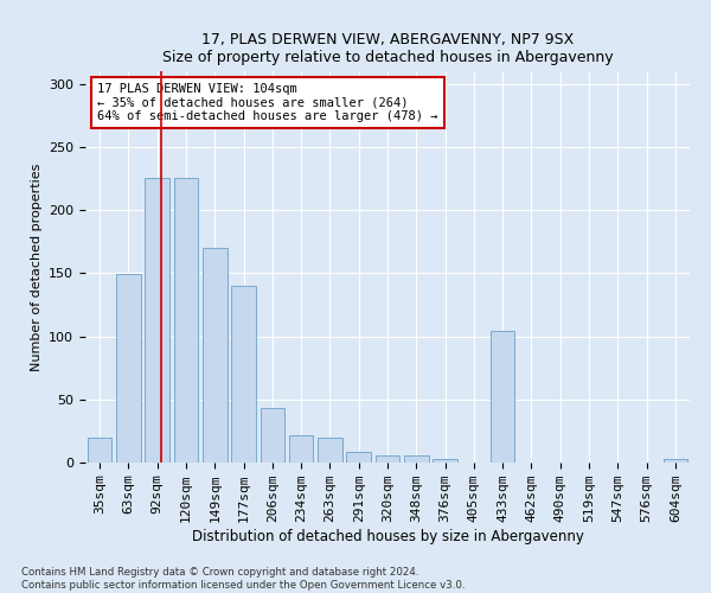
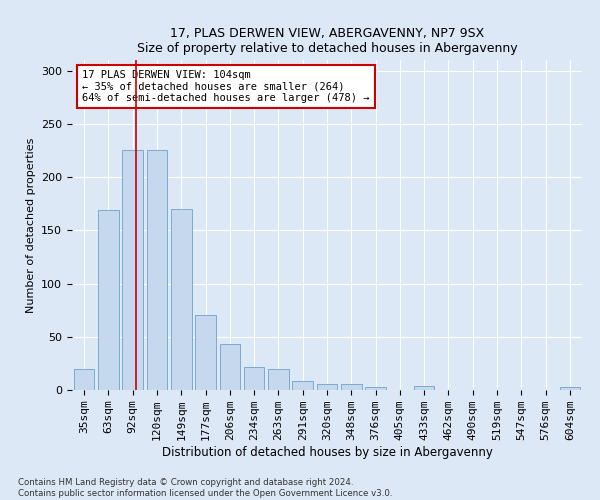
63sqm: 149 -> 169
177sqm: 140 -> 70
433sqm: 104 -> 4
